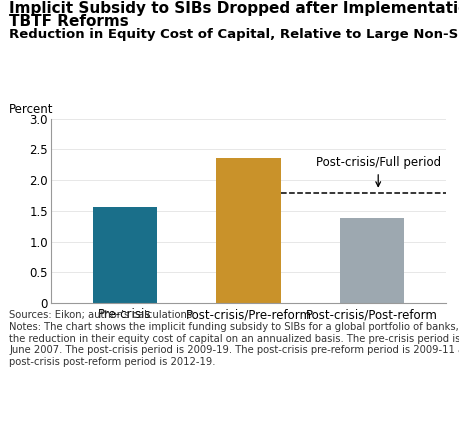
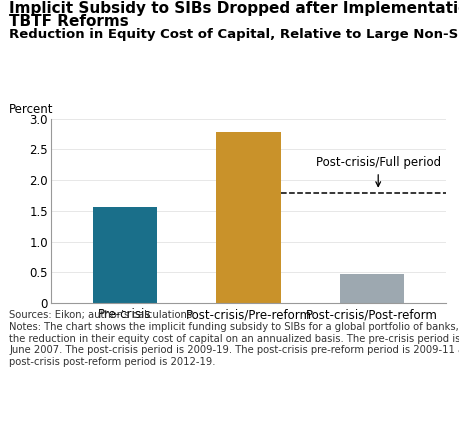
Post-crisis/Pre-reform: 2.36 -> 2.78
Post-crisis/Post-reform: 1.38 -> 0.48
